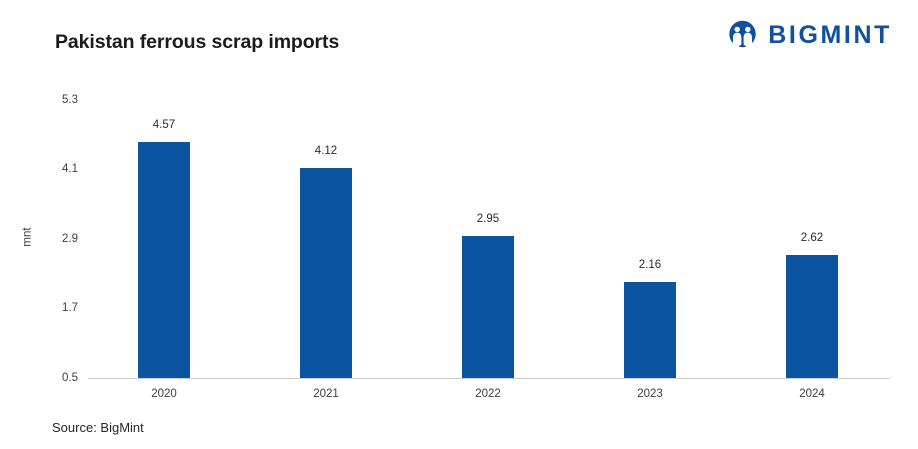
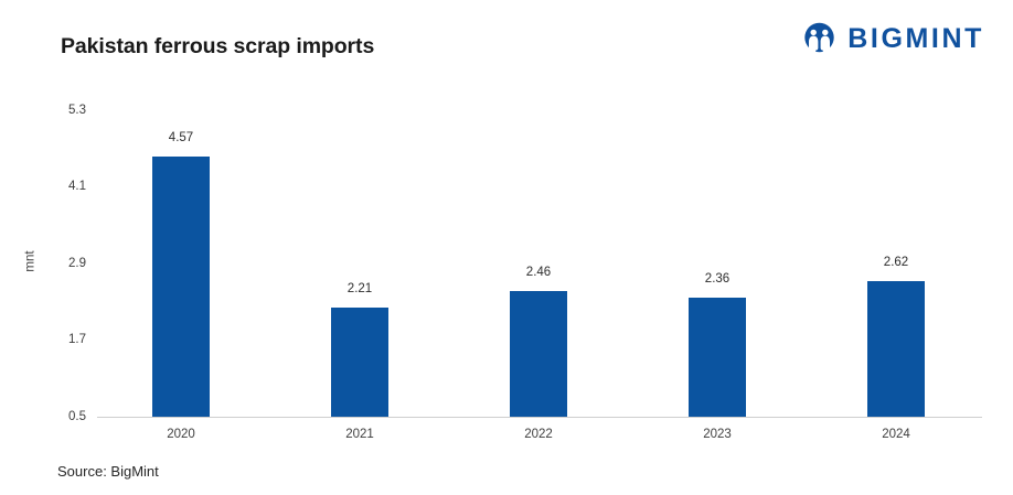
2021: 4.12 -> 2.21
2022: 2.95 -> 2.46
2023: 2.16 -> 2.36
